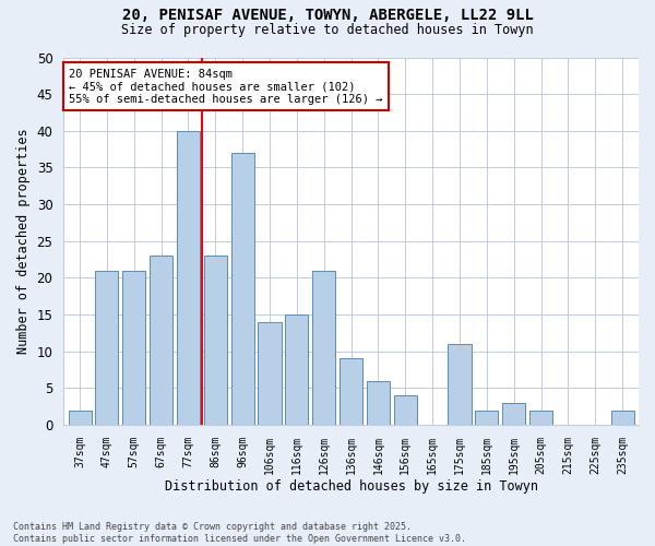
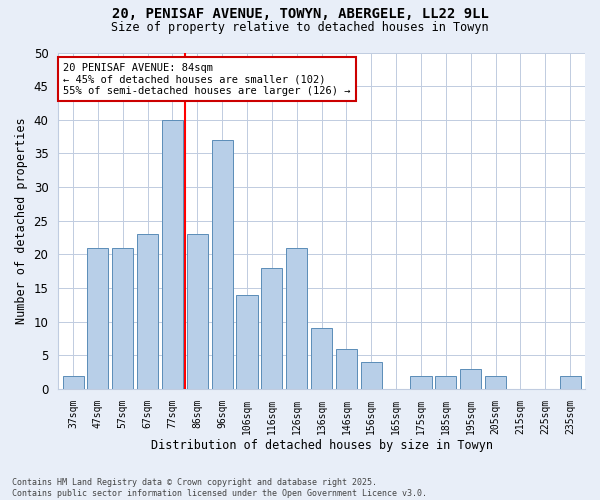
116sqm: 15 -> 18
175sqm: 11 -> 2
